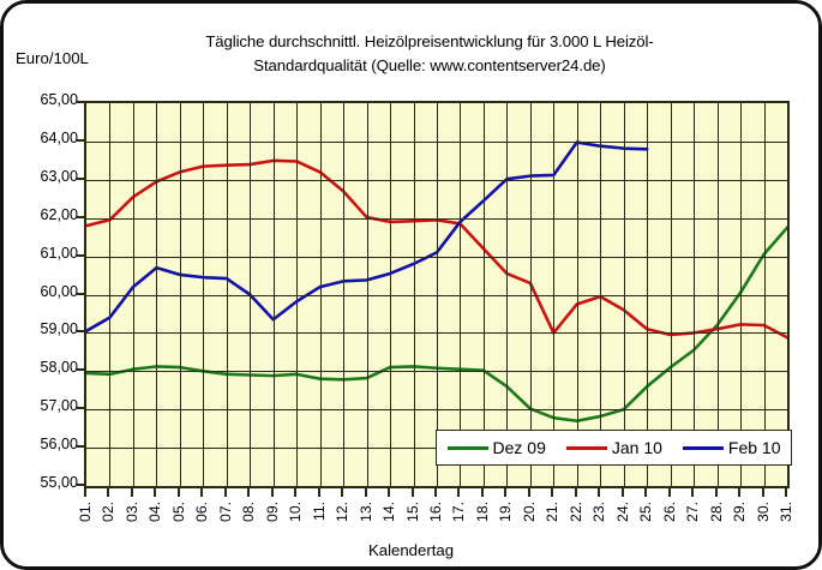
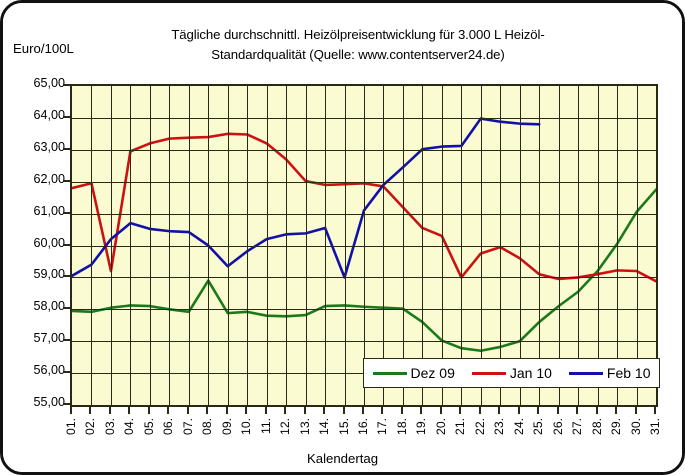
Jan 10/03.: 62,5 -> 59,2
Dez 09/08.: 57,9 -> 58,9
Feb 10/15.: 60,8 -> 59,0
